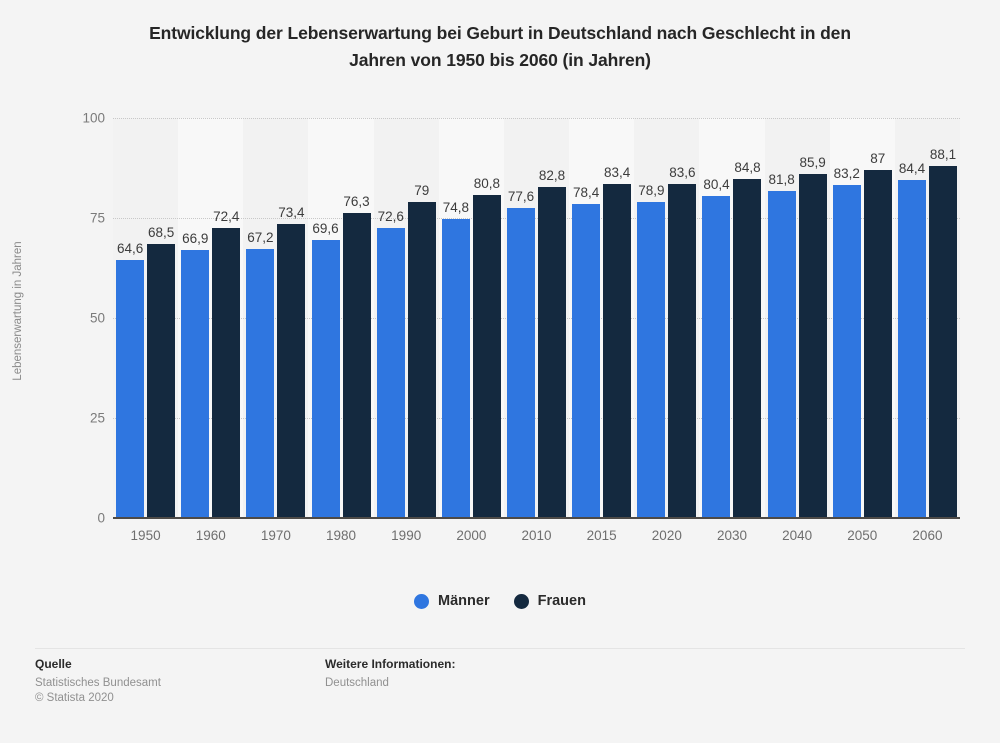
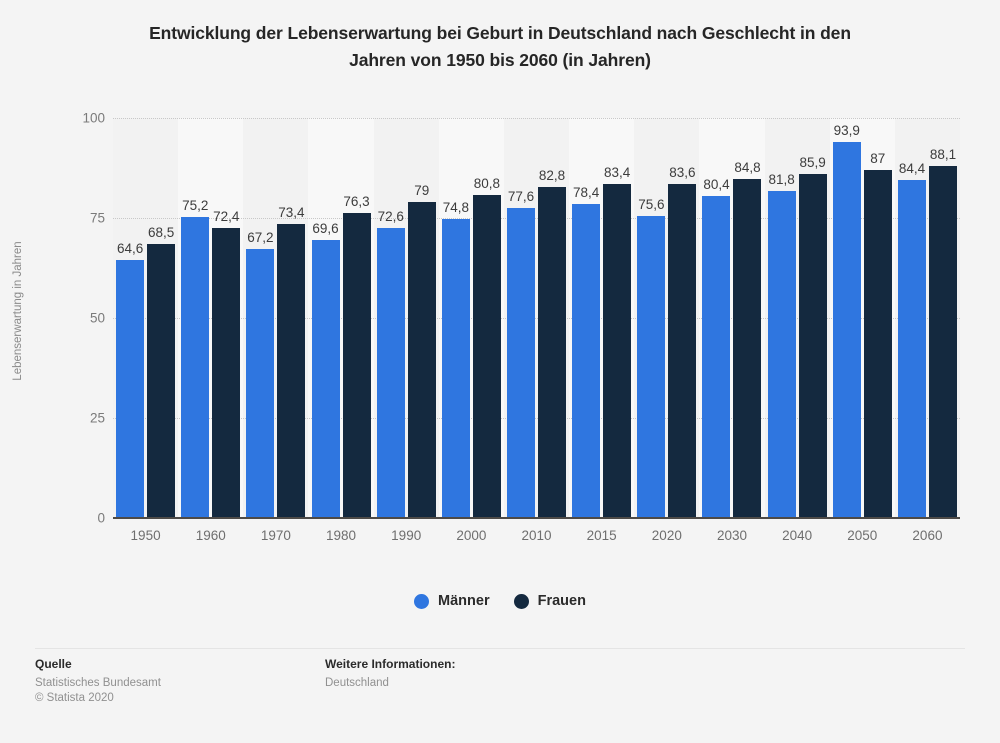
Männer/1960: 66,9 -> 75,2
Männer/2020: 78,9 -> 75,6
Männer/2050: 83,2 -> 93,9
